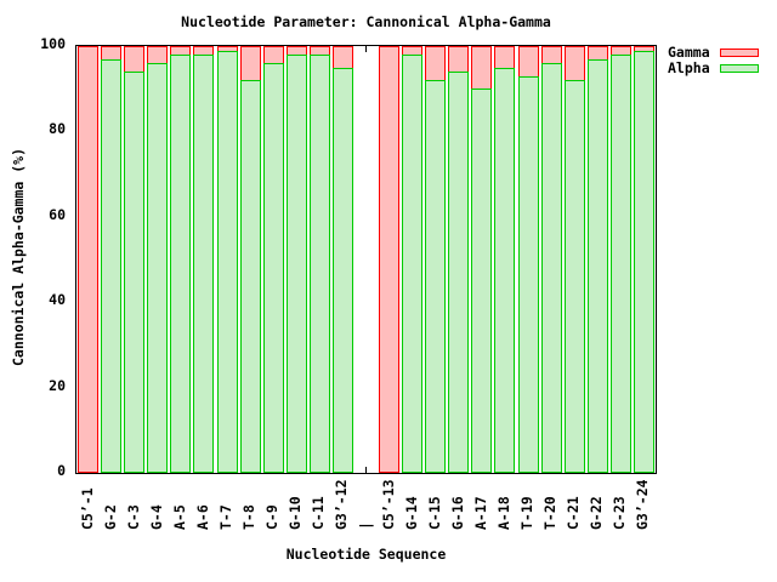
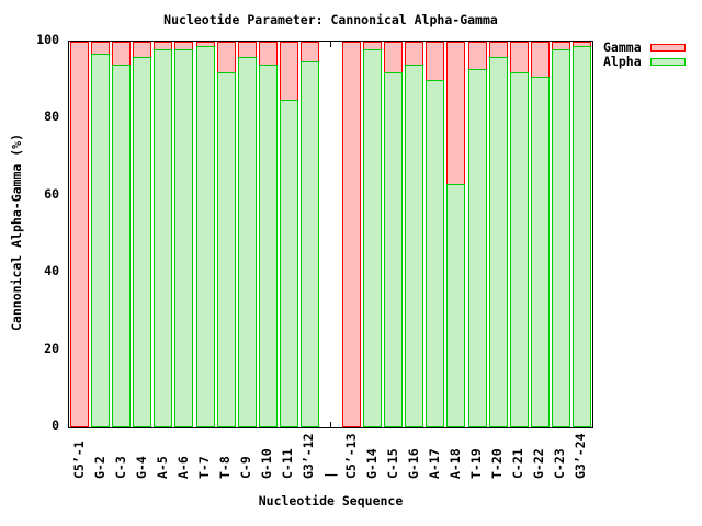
Alpha/G-10: 98 -> 94
Alpha/C-11: 98 -> 85
Alpha/A-18: 95 -> 63
Alpha/G-22: 97 -> 91
